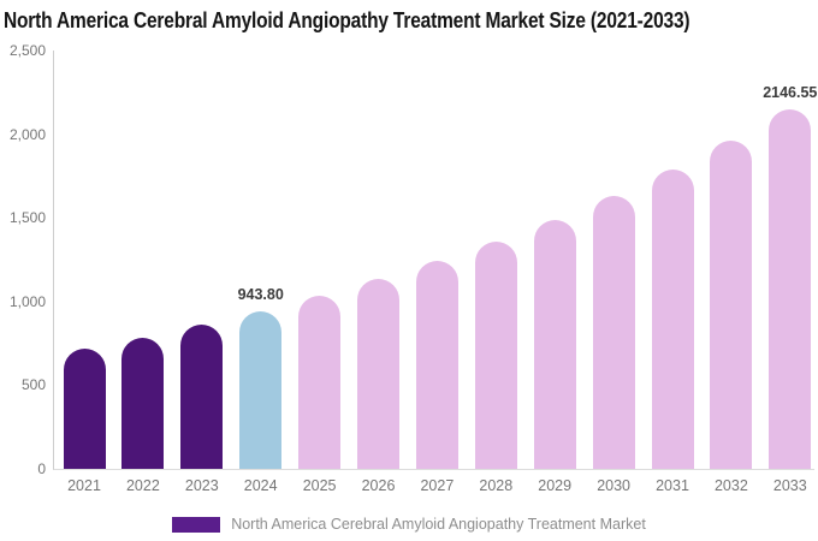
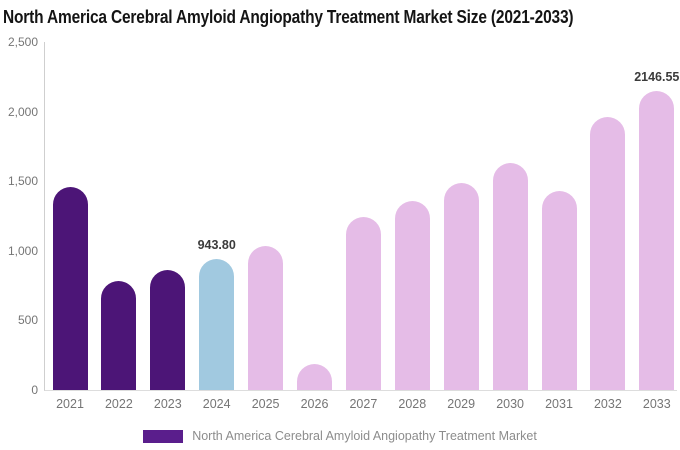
2021: 720 -> 1460
2026: 1130 -> 190
2031: 1790 -> 1430
